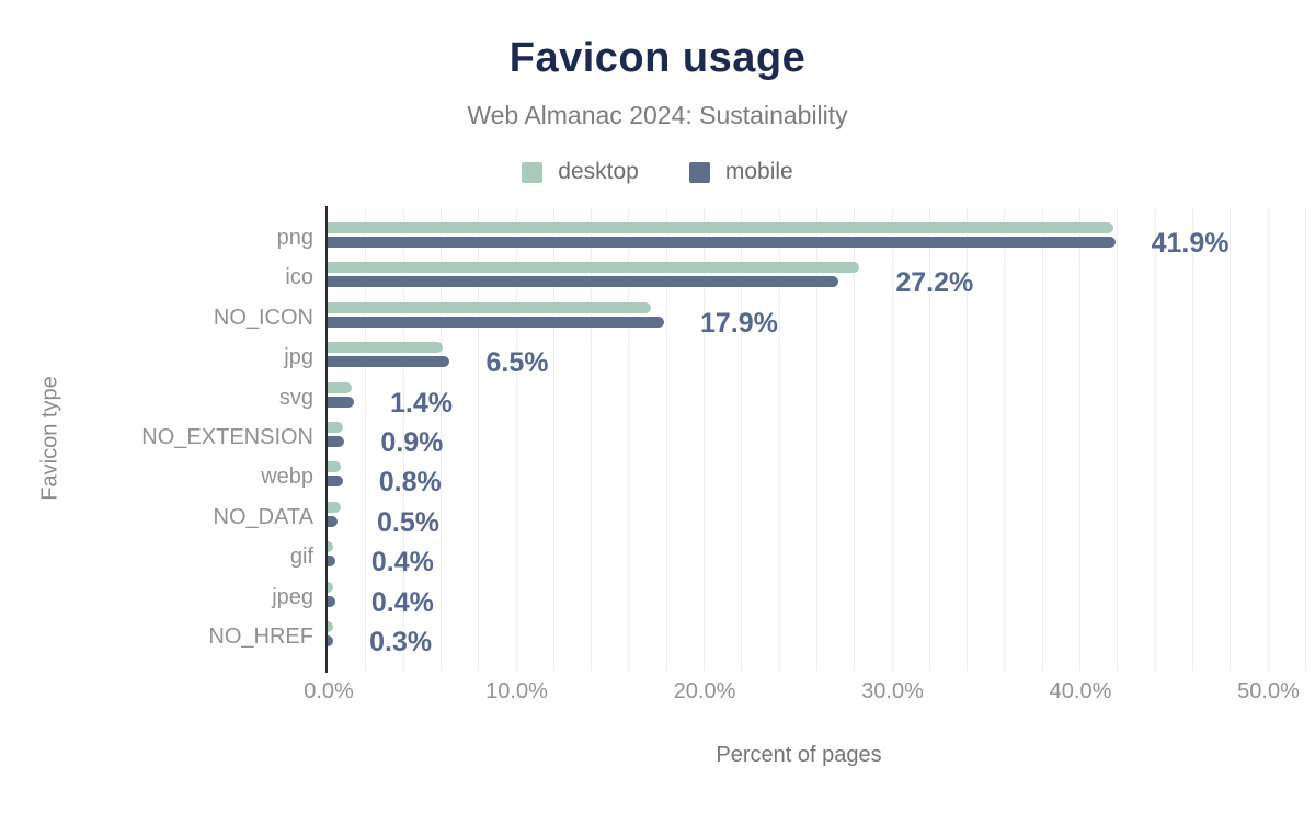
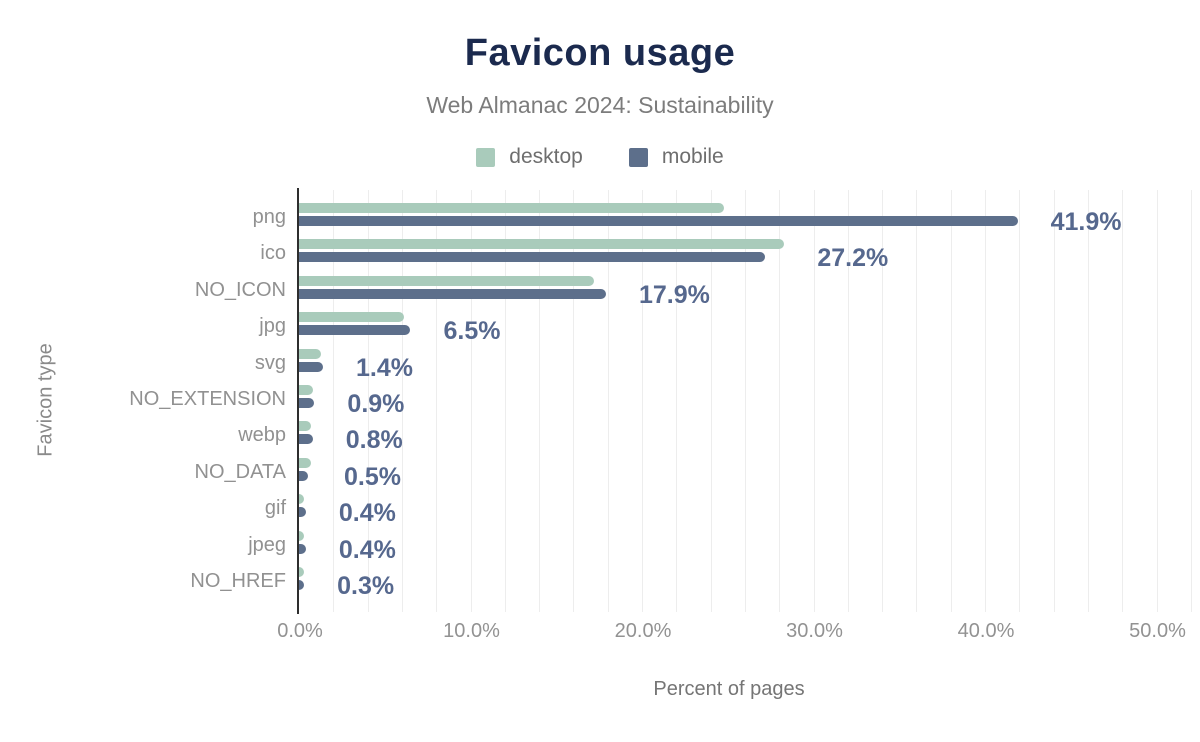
desktop/png: 41.8% -> 24.8%
